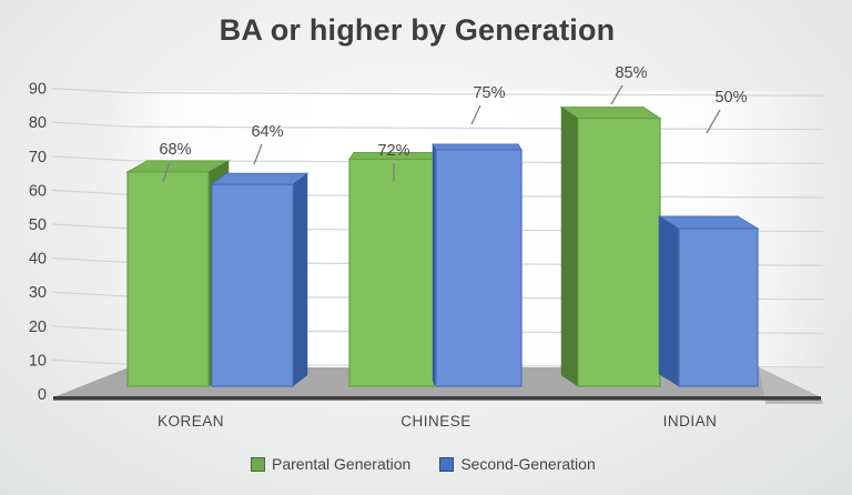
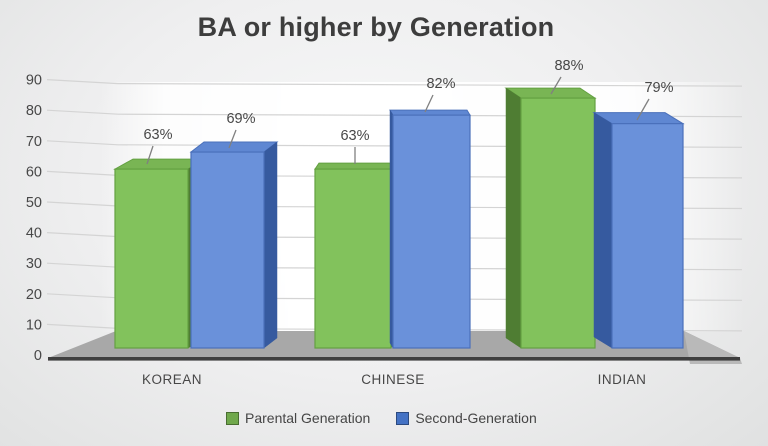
Parental Generation/KOREAN: 68% -> 63%
Second-Generation/KOREAN: 64% -> 69%
Parental Generation/CHINESE: 72% -> 63%
Second-Generation/CHINESE: 75% -> 82%
Parental Generation/INDIAN: 85% -> 88%
Second-Generation/INDIAN: 50% -> 79%
